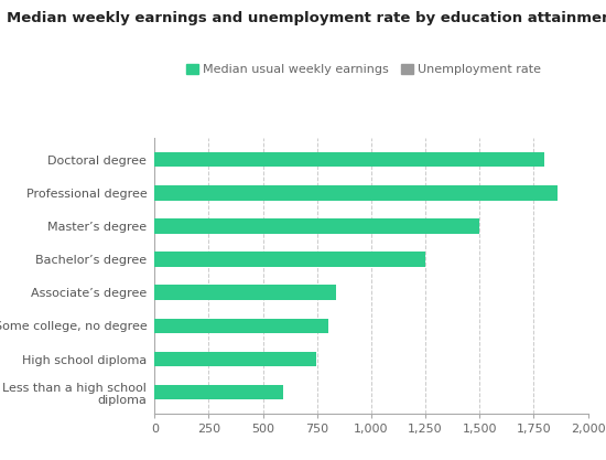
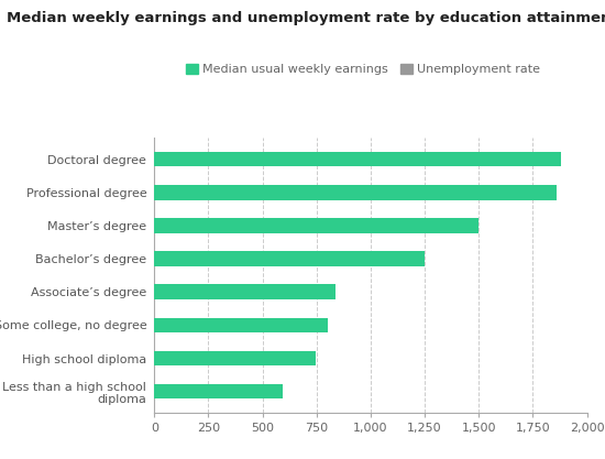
Doctoral degree: 1,800 -> 1,880
